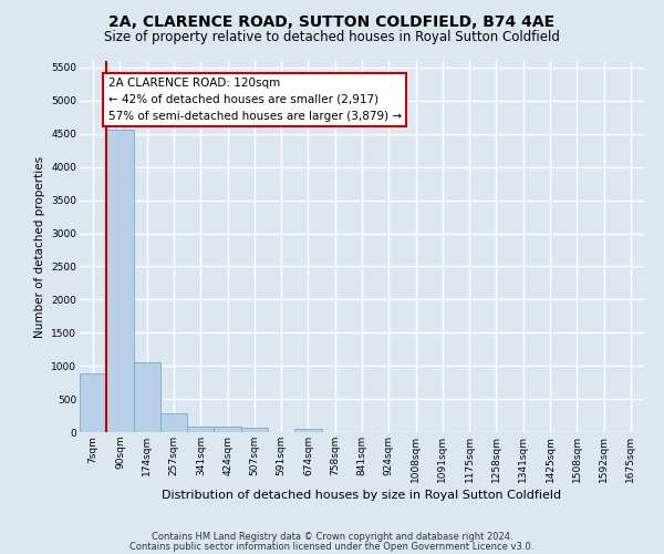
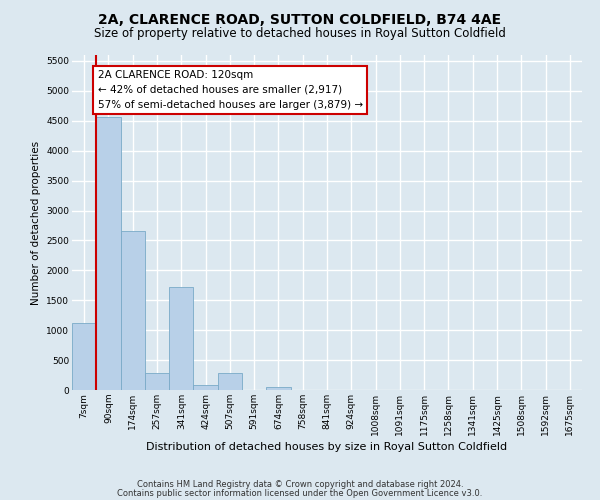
7sqm: 880 -> 1120
174sqm: 1060 -> 2660
341sqm: 90 -> 1720
507sqm: 60 -> 280
